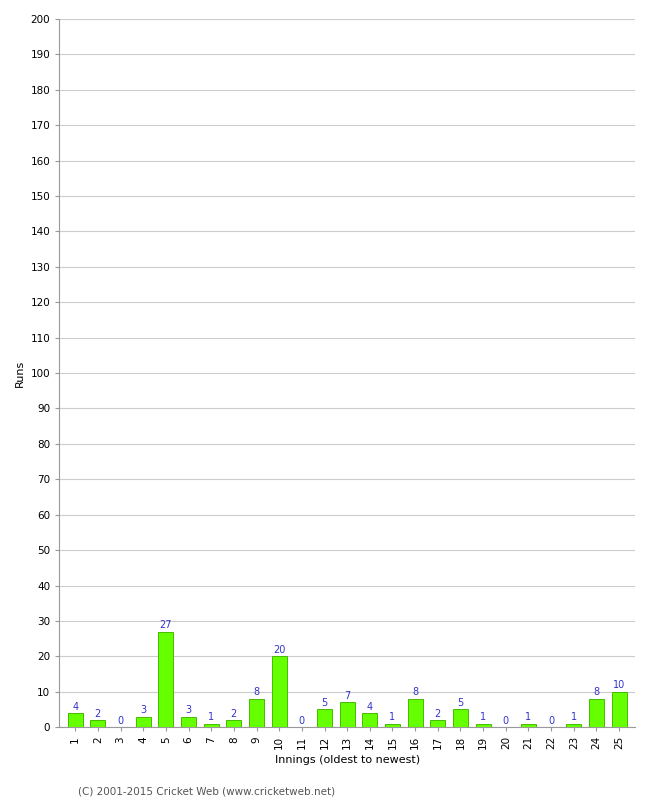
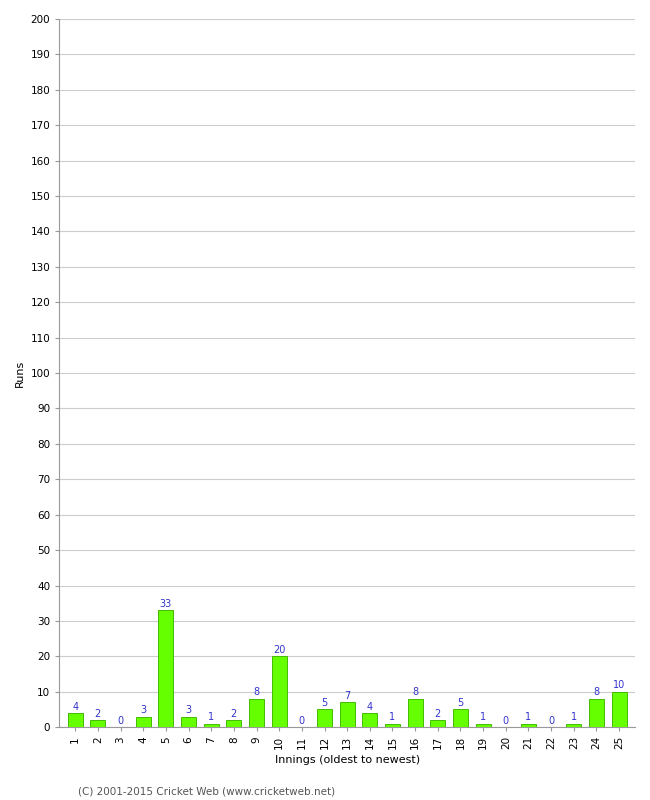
5: 27 -> 33
